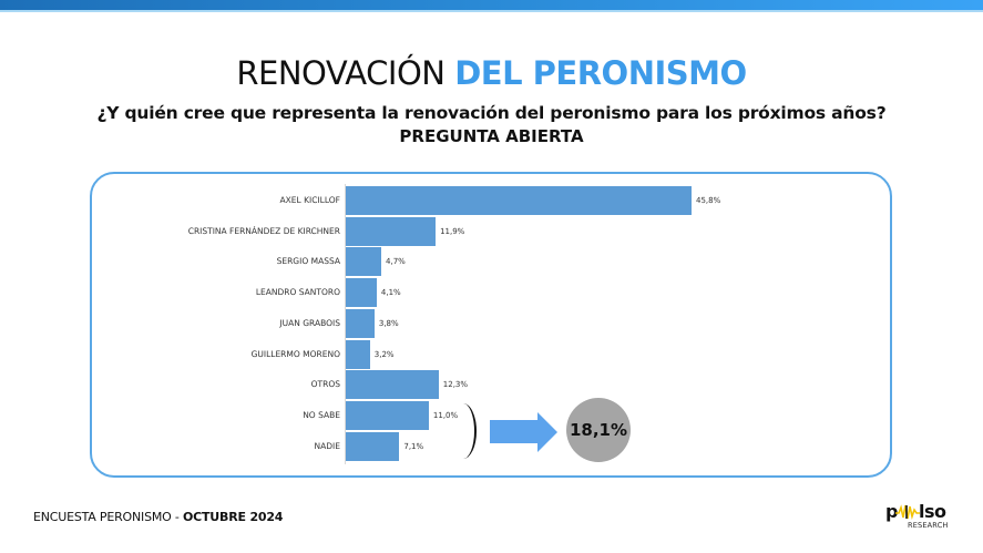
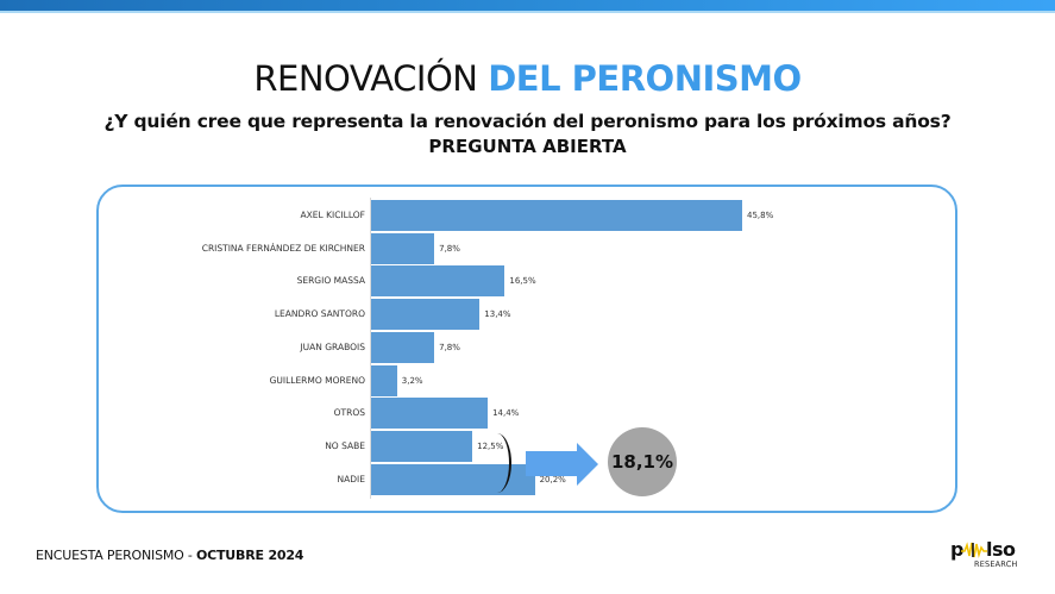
CRISTINA FERNÁNDEZ DE KIRCHNER: 11,9% -> 7,8%
SERGIO MASSA: 4,7% -> 16,5%
LEANDRO SANTORO: 4,1% -> 13,4%
JUAN GRABOIS: 3,8% -> 7,8%
OTROS: 12,3% -> 14,4%
NO SABE: 11,0% -> 12,5%
NADIE: 7,1% -> 20,2%
